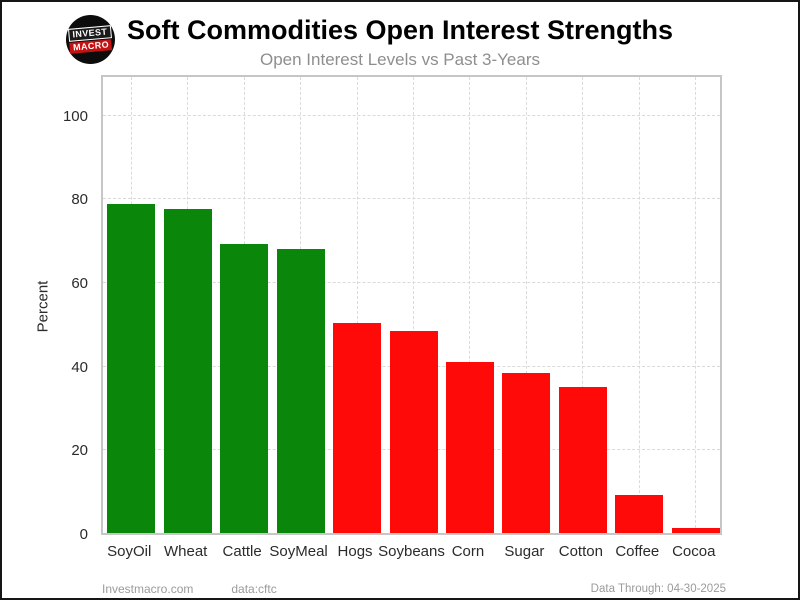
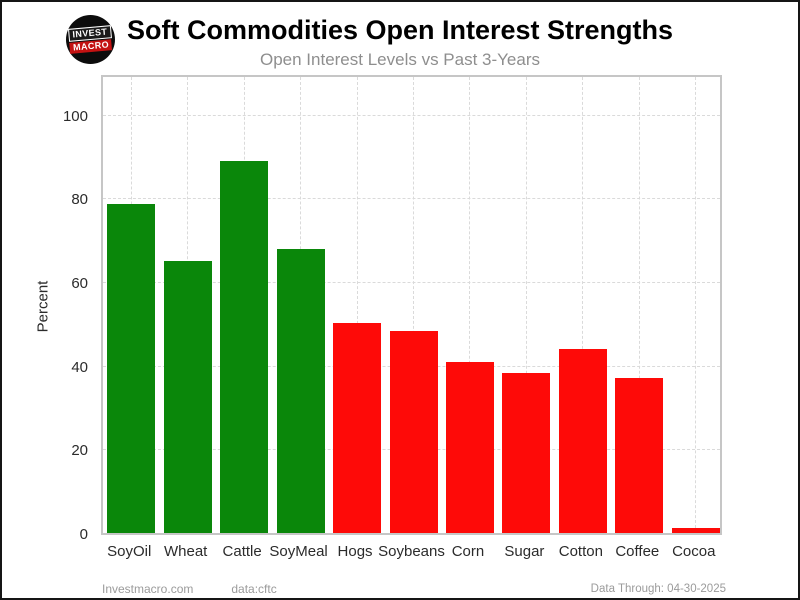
Wheat: 78 -> 65
Cattle: 69 -> 89
Cotton: 35 -> 44
Coffee: 9 -> 37
